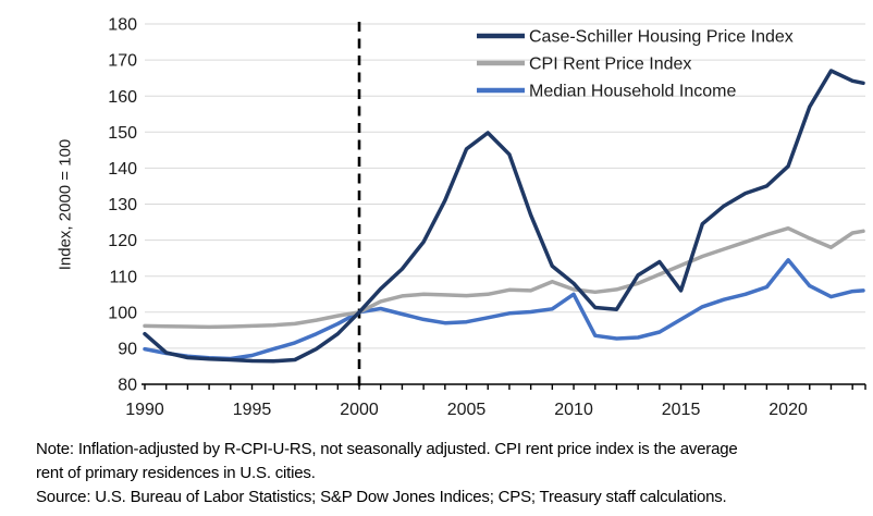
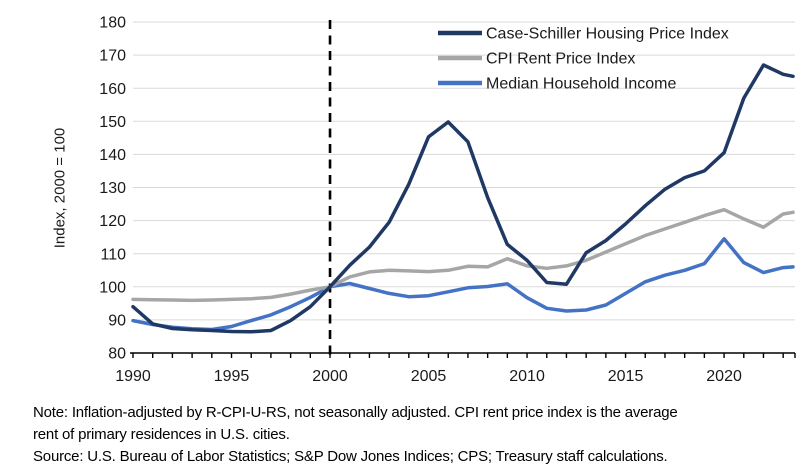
Median Household Income/2010: 105 -> 97
Case-Schiller Housing Price Index/2015: 106 -> 119
